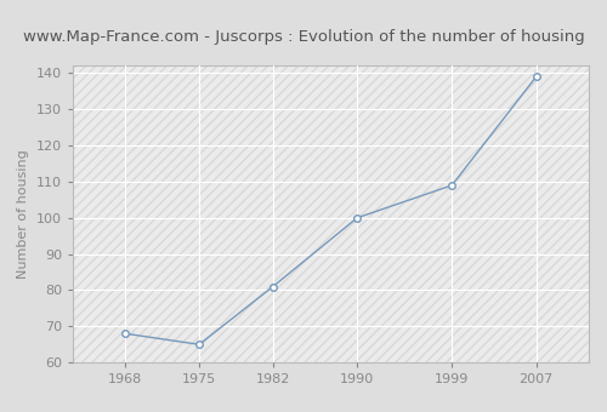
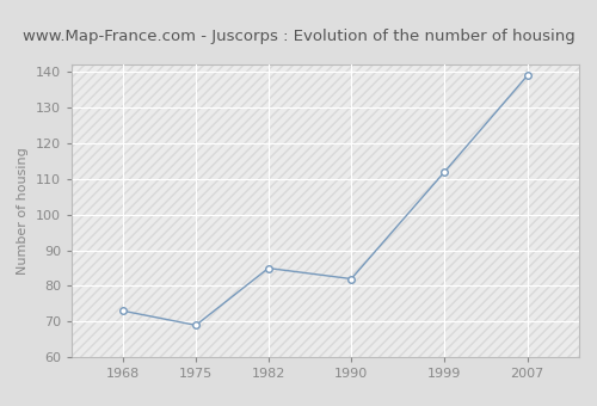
1968: 68 -> 73
1975: 65 -> 69
1982: 81 -> 85
1990: 100 -> 82
1999: 109 -> 112
